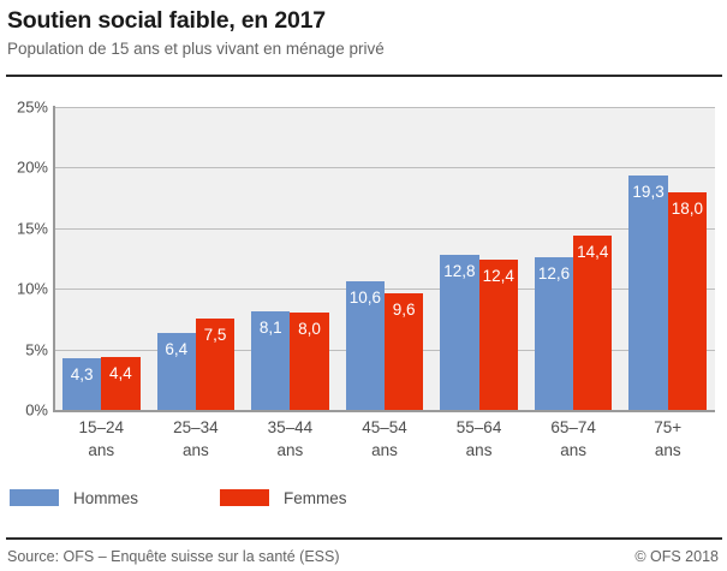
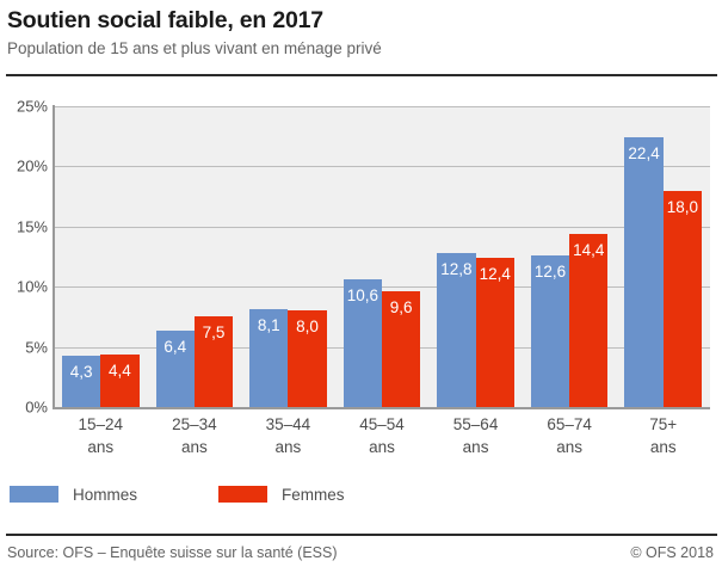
Hommes/75+ ans: 19,3 -> 22,4
